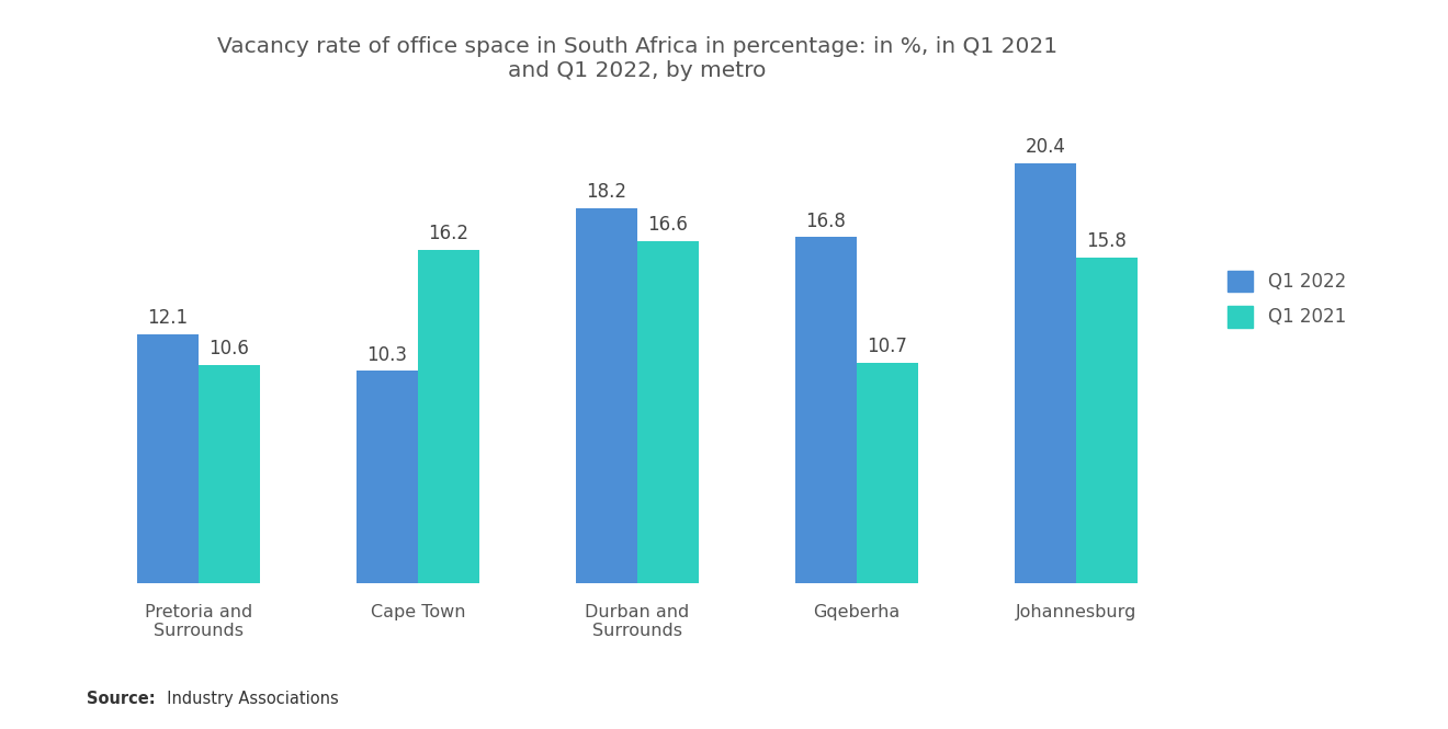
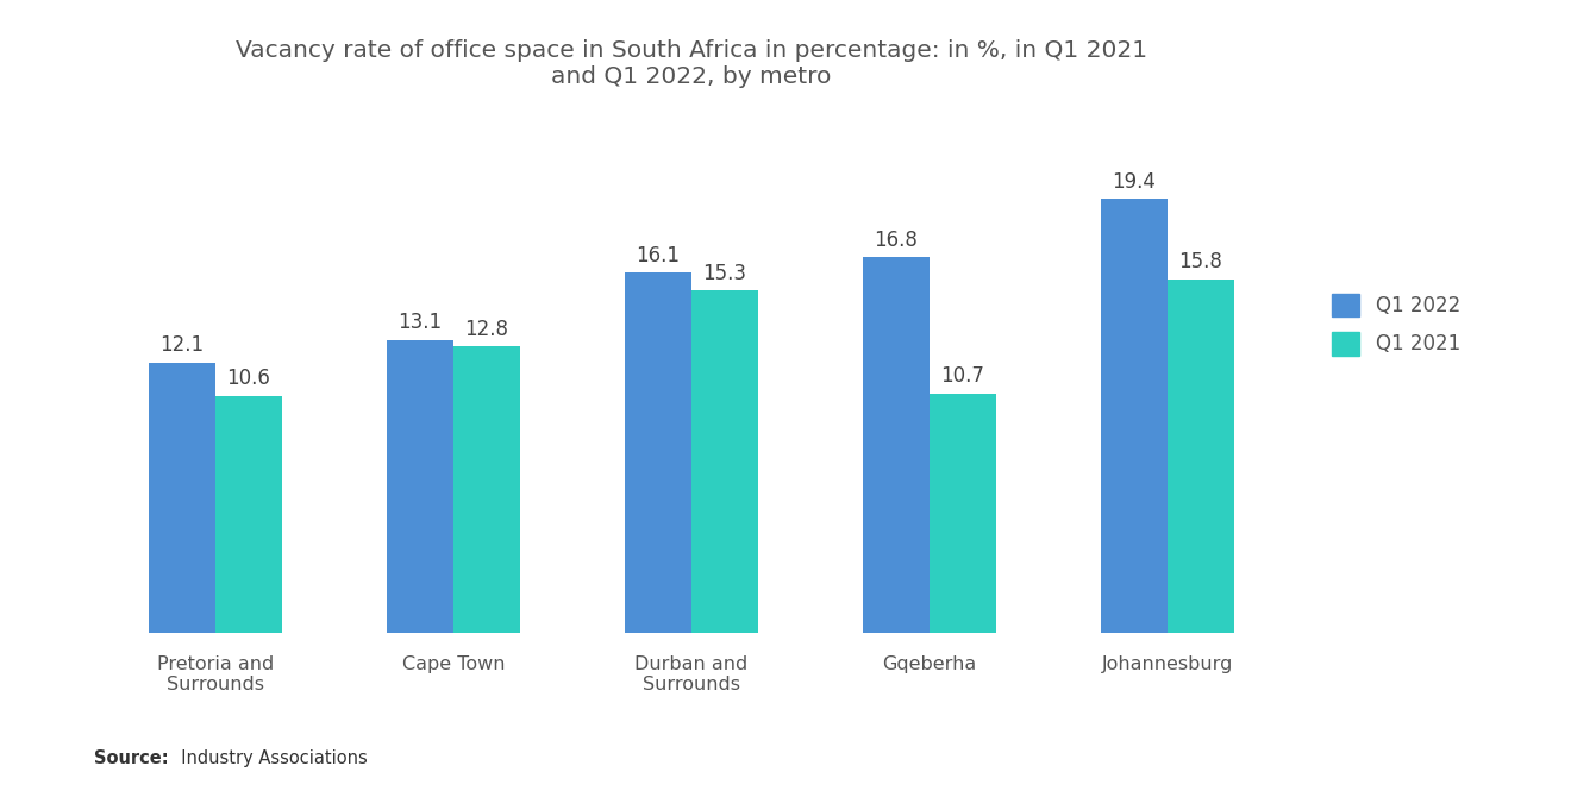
Q1 2022/Cape Town: 10.3 -> 13.1
Q1 2021/Cape Town: 16.2 -> 12.8
Q1 2022/Durban and Surrounds: 18.2 -> 16.1
Q1 2021/Durban and Surrounds: 16.6 -> 15.3
Q1 2022/Johannesburg: 20.4 -> 19.4
